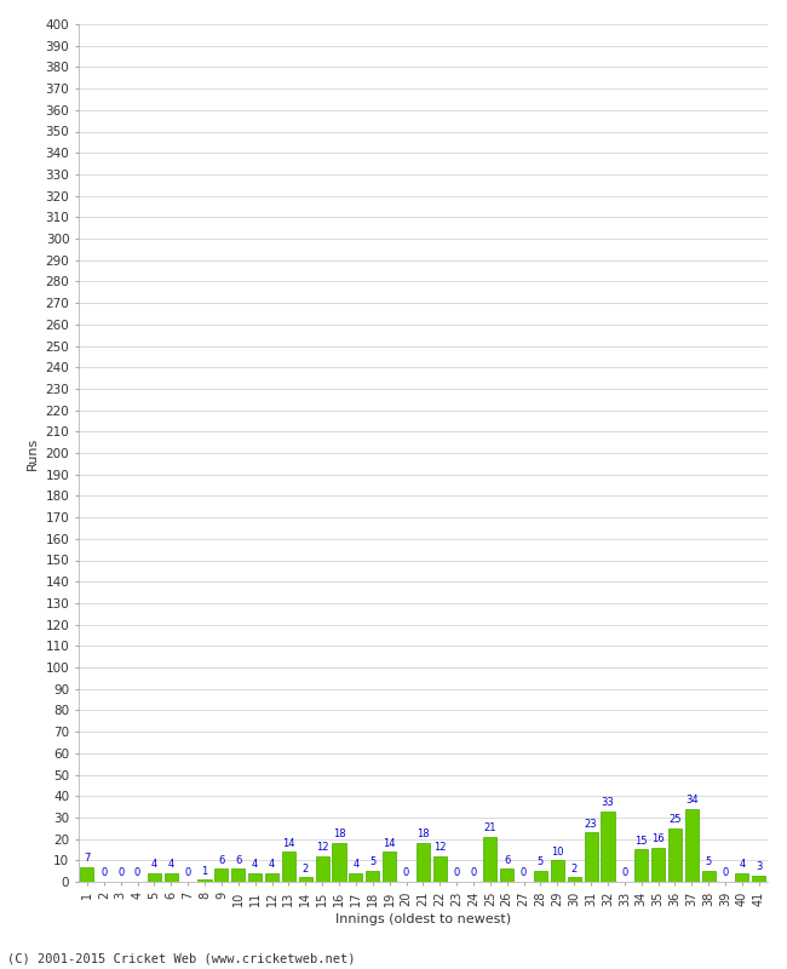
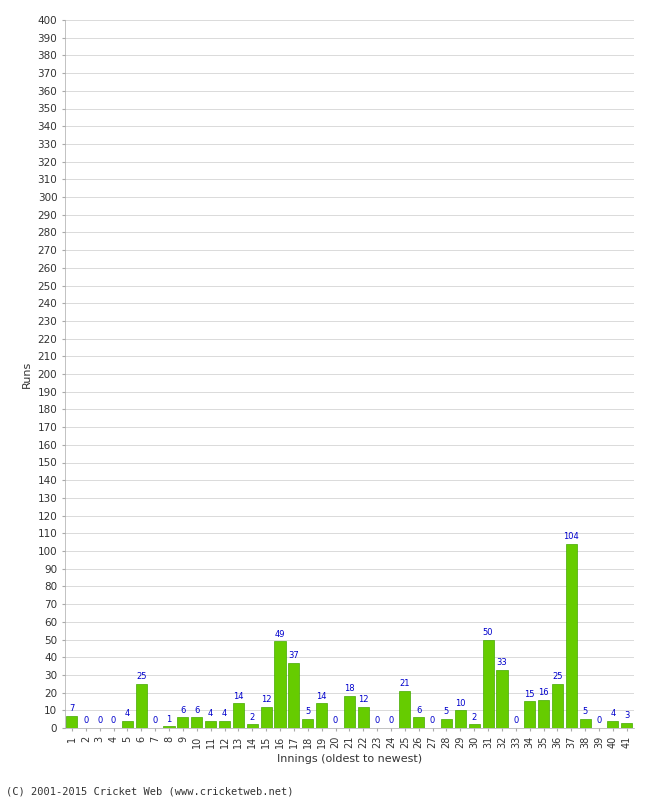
6: 4 -> 25
16: 18 -> 49
17: 4 -> 37
31: 23 -> 50
37: 34 -> 104
